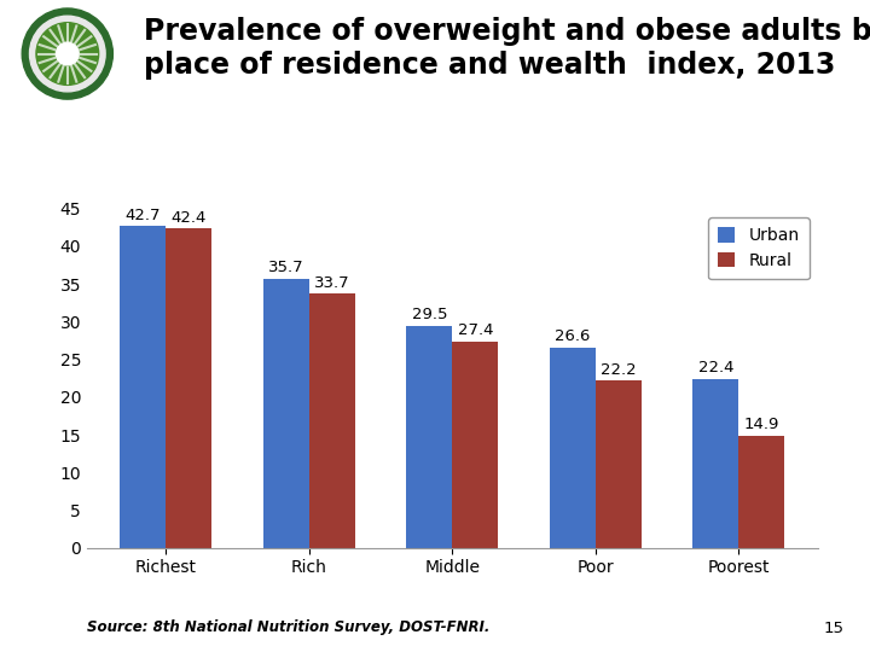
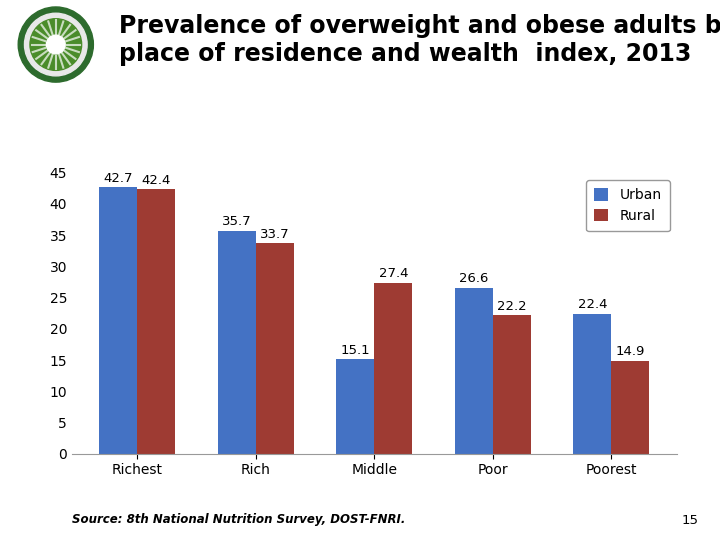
Urban/Middle: 29.5 -> 15.1
